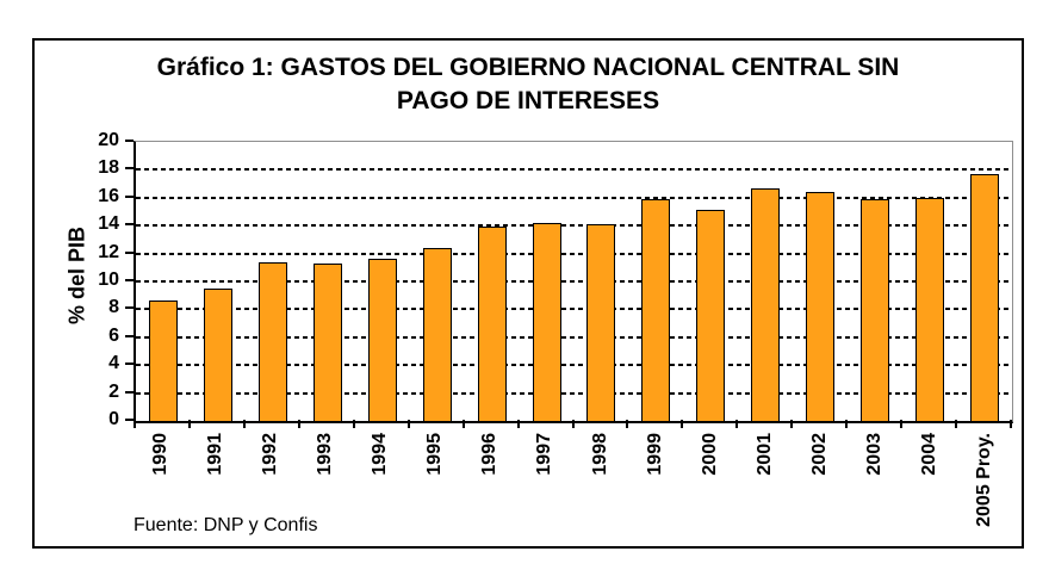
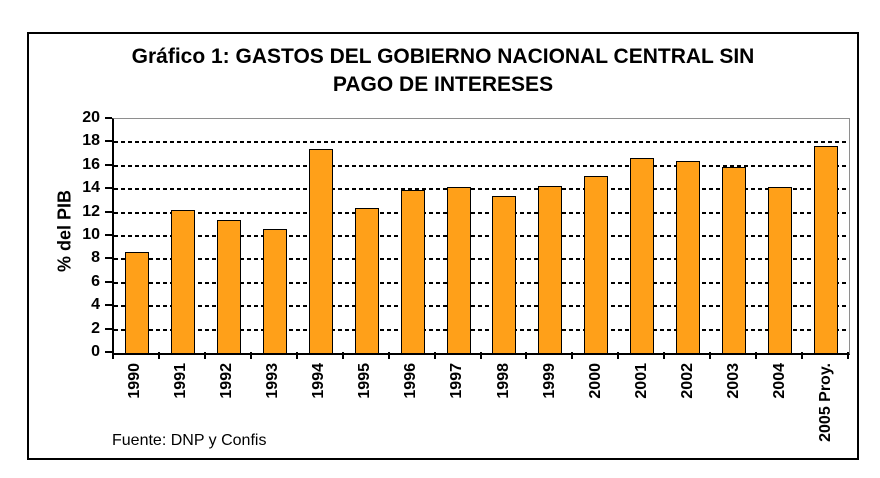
1991: 9.5 -> 12.2
1993: 11.3 -> 10.6
1994: 11.6 -> 17.4
1998: 14.1 -> 13.4
1999: 15.9 -> 14.3
2004: 16.0 -> 14.2
